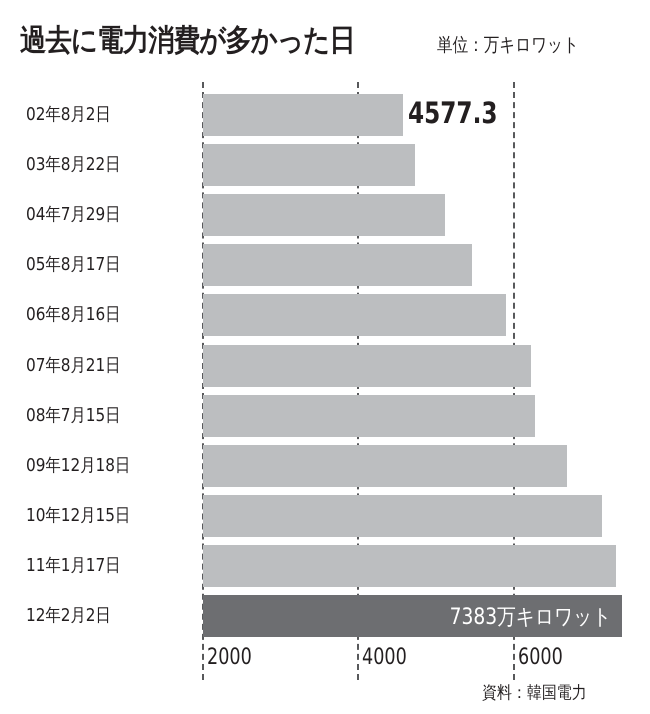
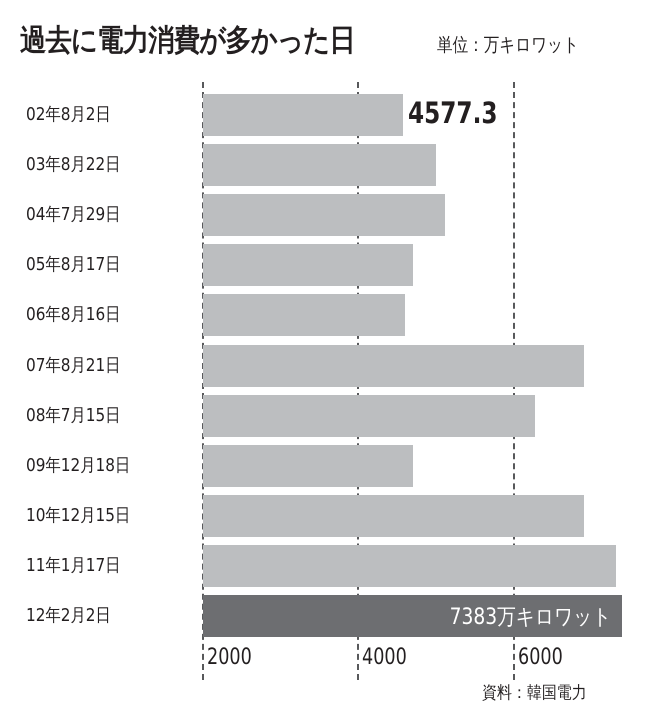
03年8月22日: 4700 -> 5000
05年8月17日: 5500 -> 4700
06年8月16日: 5900 -> 4600
07年8月21日: 6200 -> 6900
09年12月18日: 6700 -> 4700
10年12月15日: 7100 -> 6900
